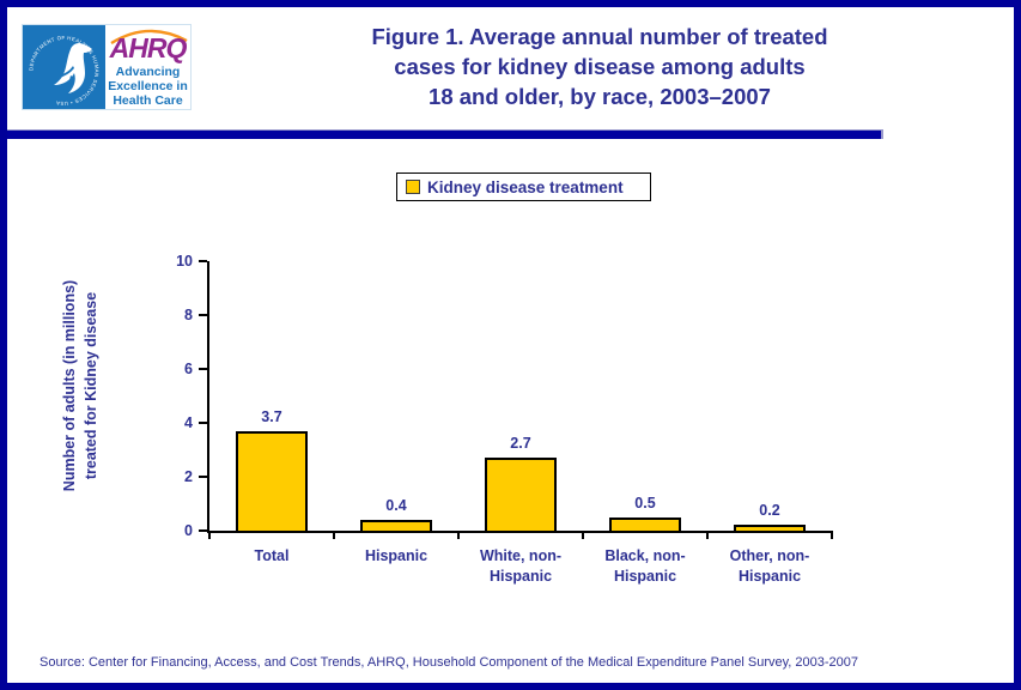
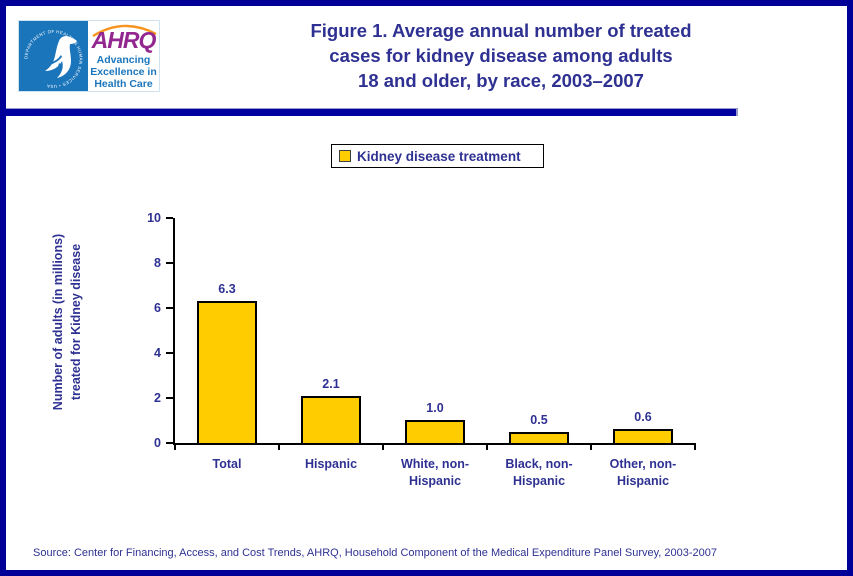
Total: 3.7 -> 6.3
Hispanic: 0.4 -> 2.1
White, non- Hispanic: 2.7 -> 1.0
Other, non- Hispanic: 0.2 -> 0.6
